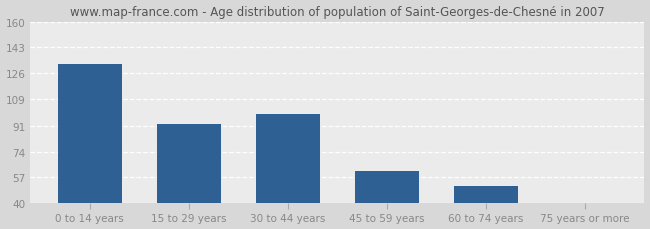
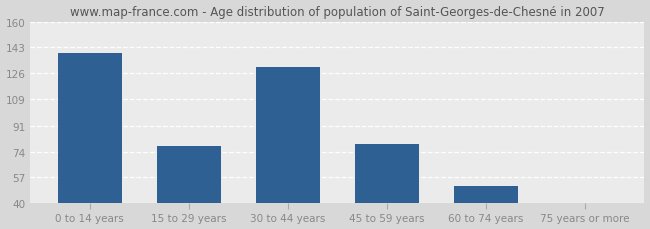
0 to 14 years: 132 -> 139
15 to 29 years: 92 -> 78
30 to 44 years: 99 -> 130
45 to 59 years: 61 -> 79
